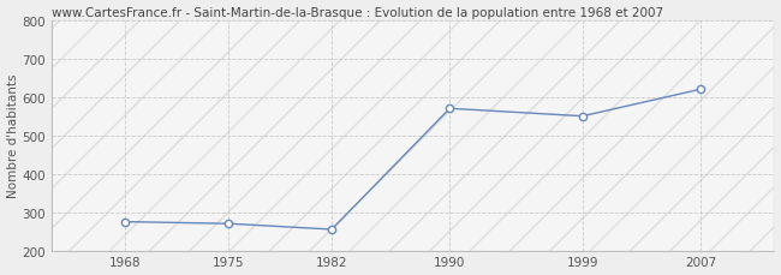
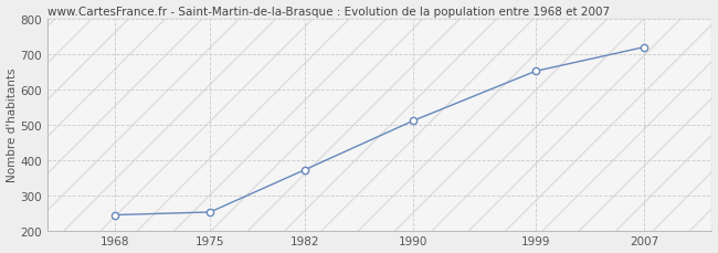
1968: 275 -> 244
1975: 270 -> 252
1982: 255 -> 372
1990: 570 -> 511
1999: 550 -> 651
2007: 620 -> 719
